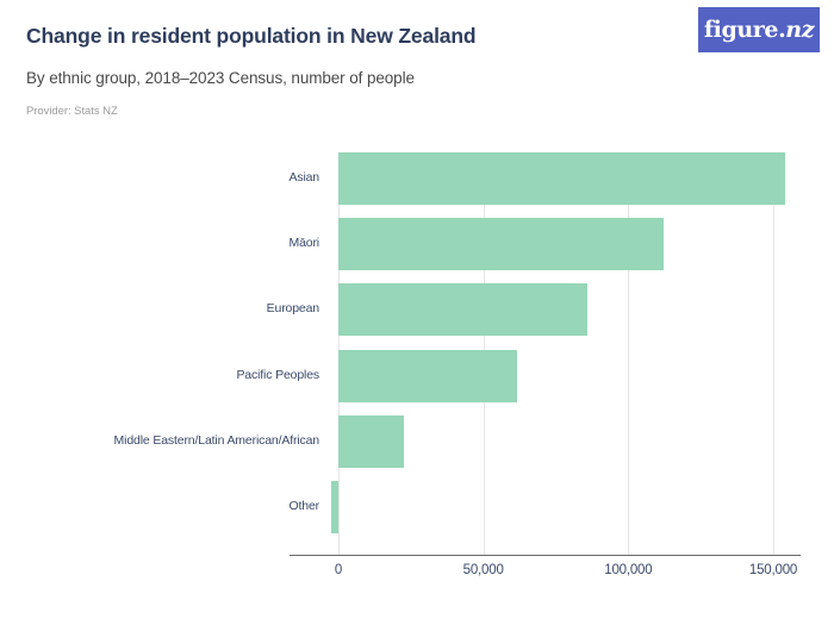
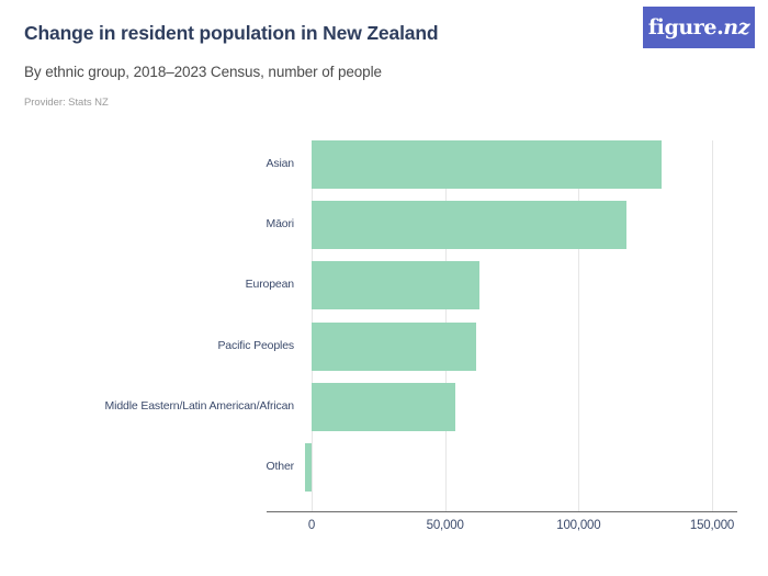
Asian: 154000 -> 131000
Māori: 112000 -> 118000
European: 86000 -> 63000
Middle Eastern/Latin American/African: 23000 -> 54000
